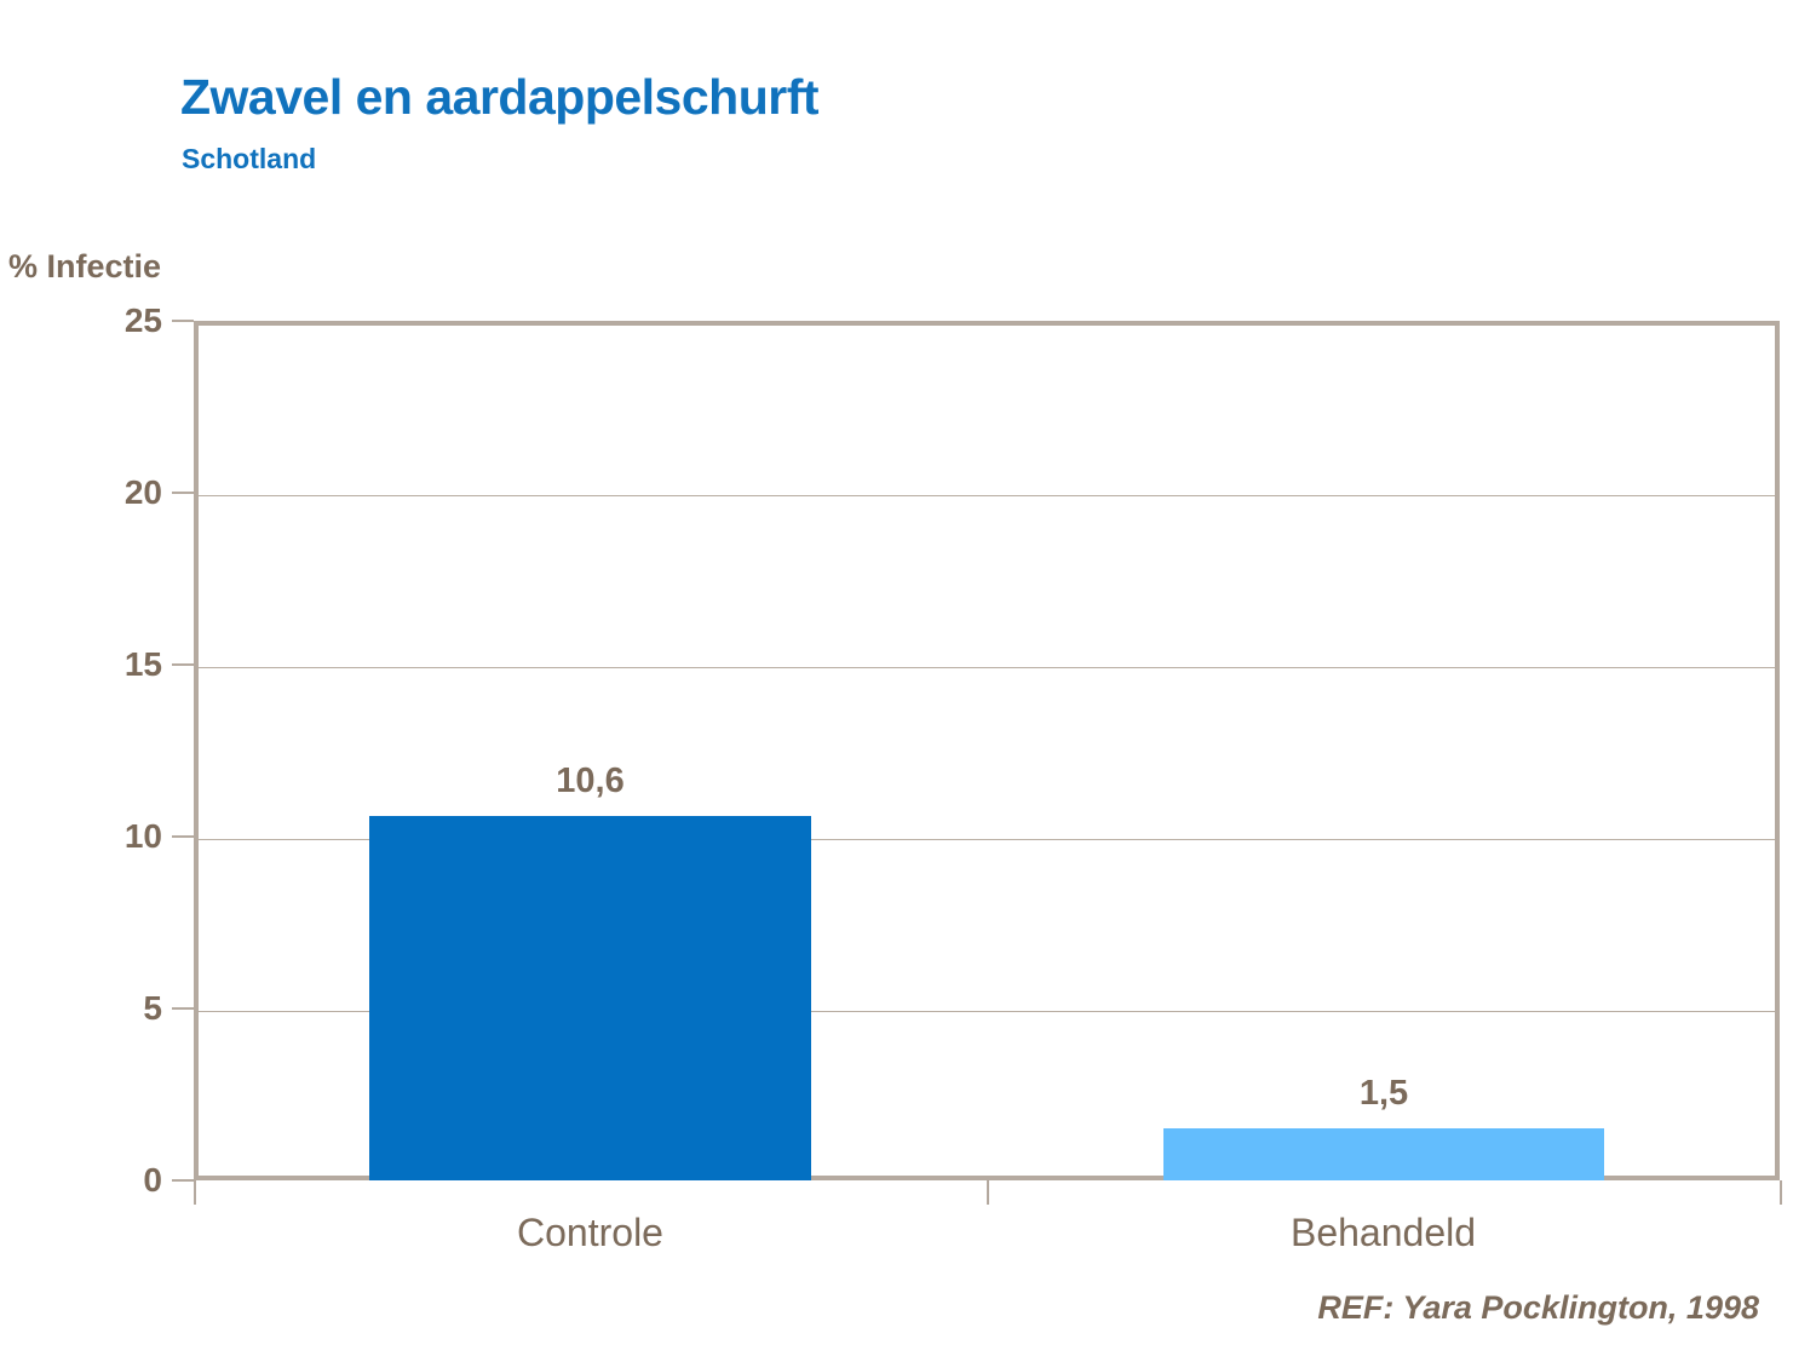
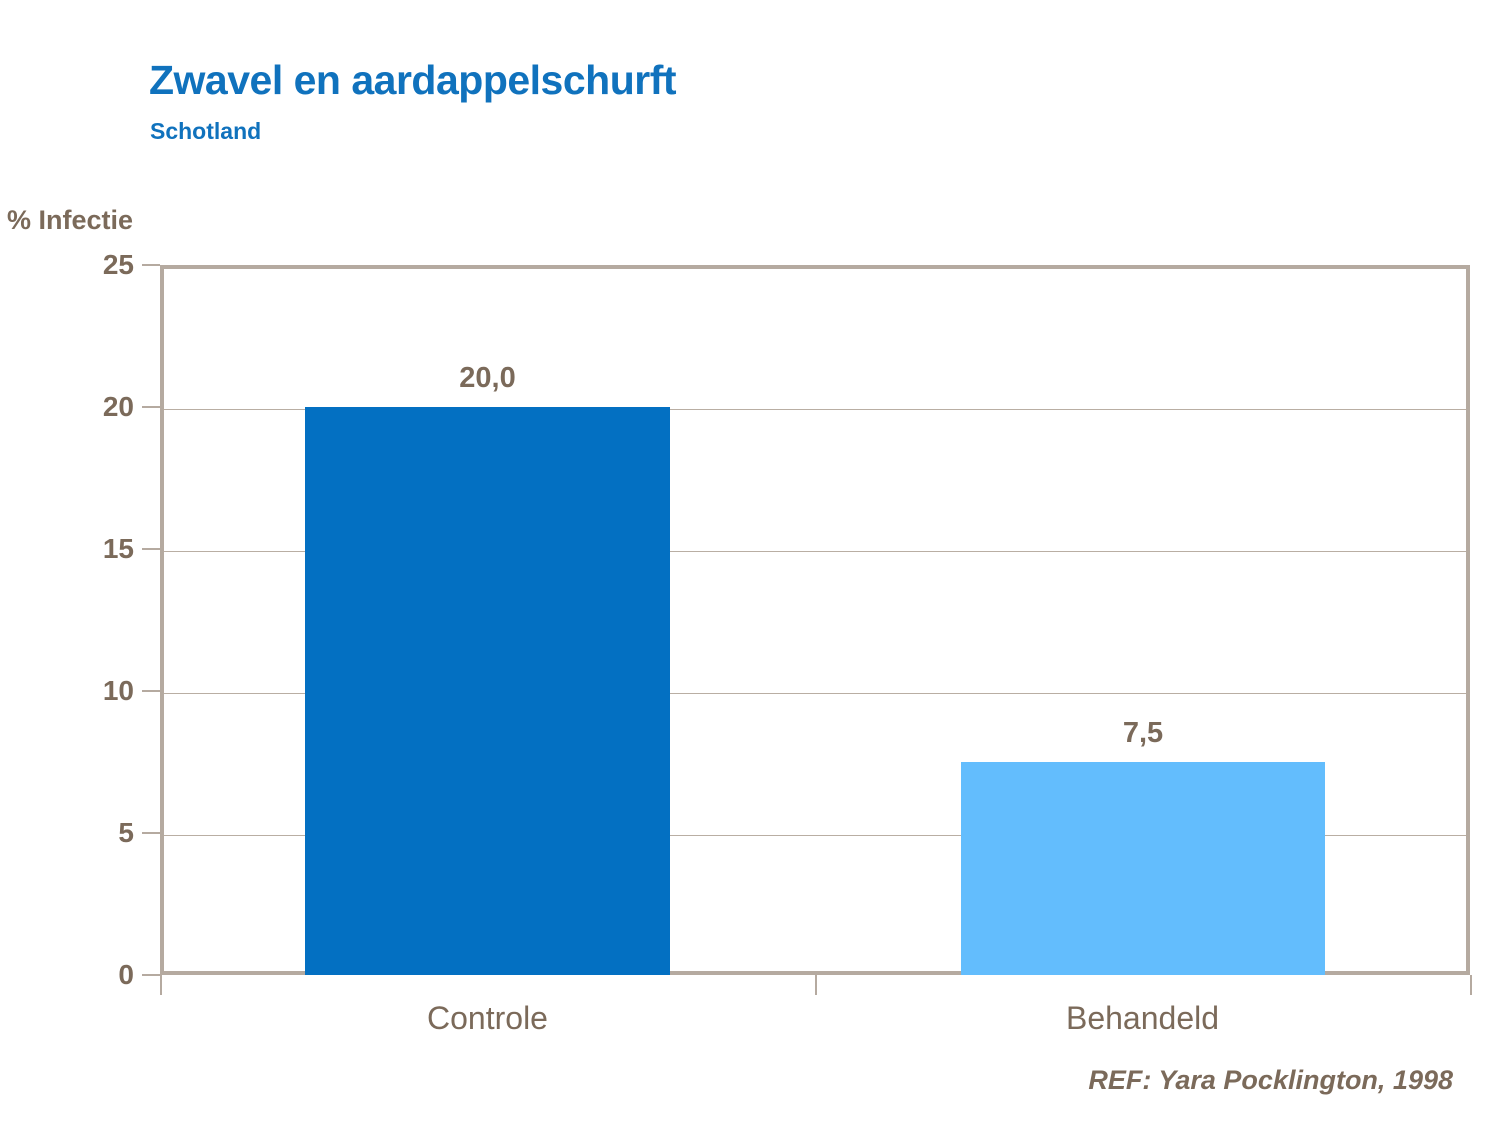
Controle: 10,6 -> 20,0
Behandeld: 1,5 -> 7,5
